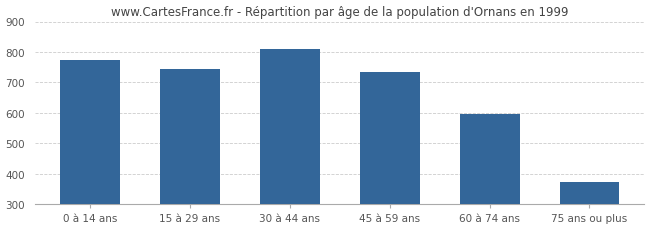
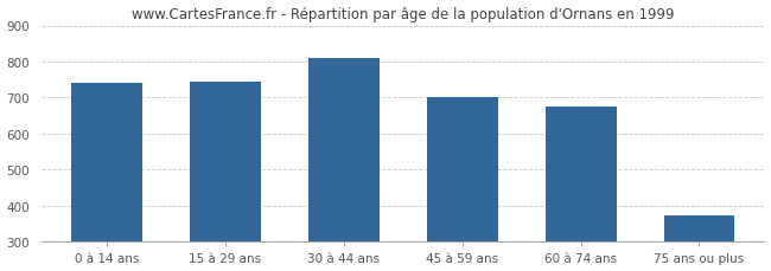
0 à 14 ans: 775 -> 742
45 à 59 ans: 735 -> 700
60 à 74 ans: 595 -> 676
